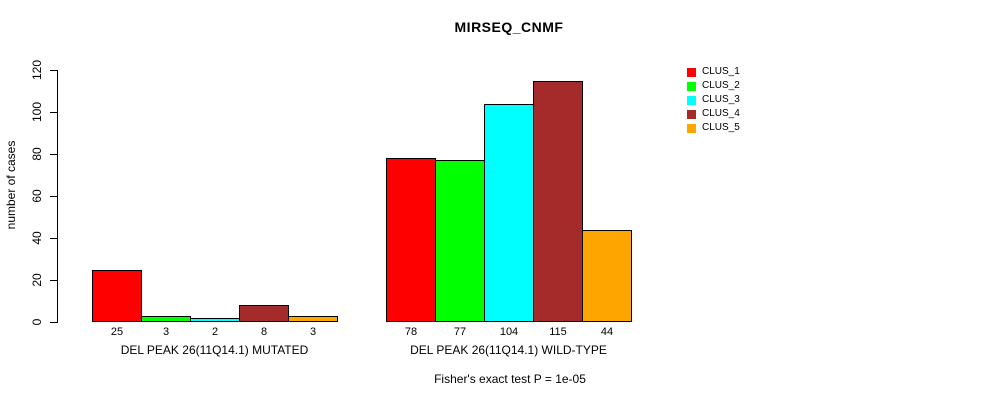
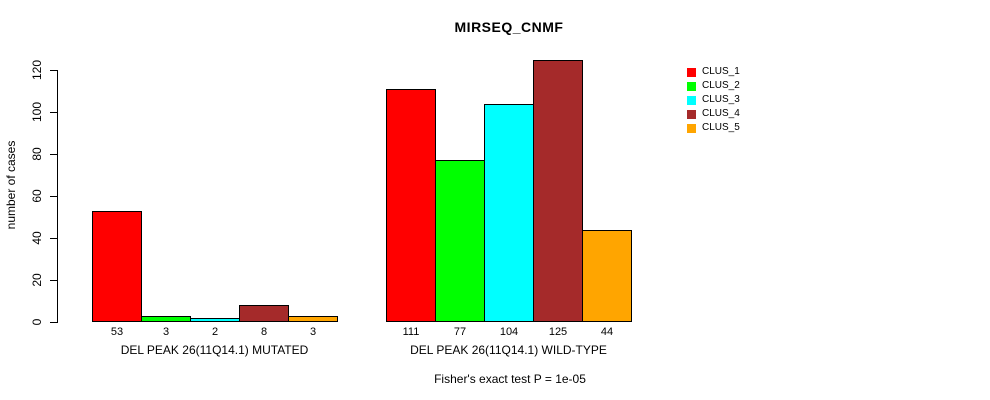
CLUS_1/DEL PEAK 26(11Q14.1) MUTATED: 25 -> 53
CLUS_1/DEL PEAK 26(11Q14.1) WILD-TYPE: 78 -> 111
CLUS_4/DEL PEAK 26(11Q14.1) WILD-TYPE: 115 -> 125
